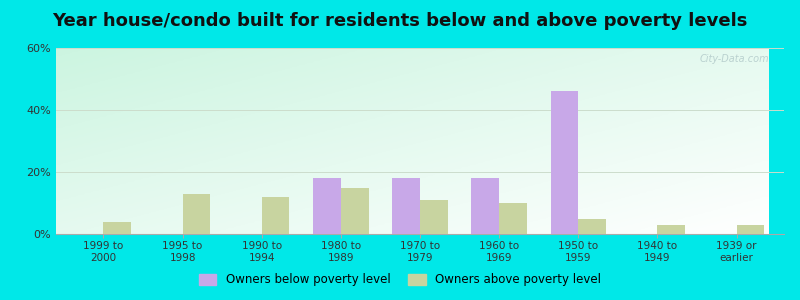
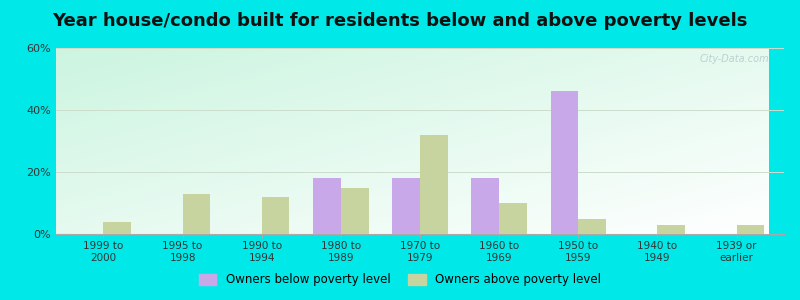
Owners above poverty level/1970 to 1979: 11% -> 32%
